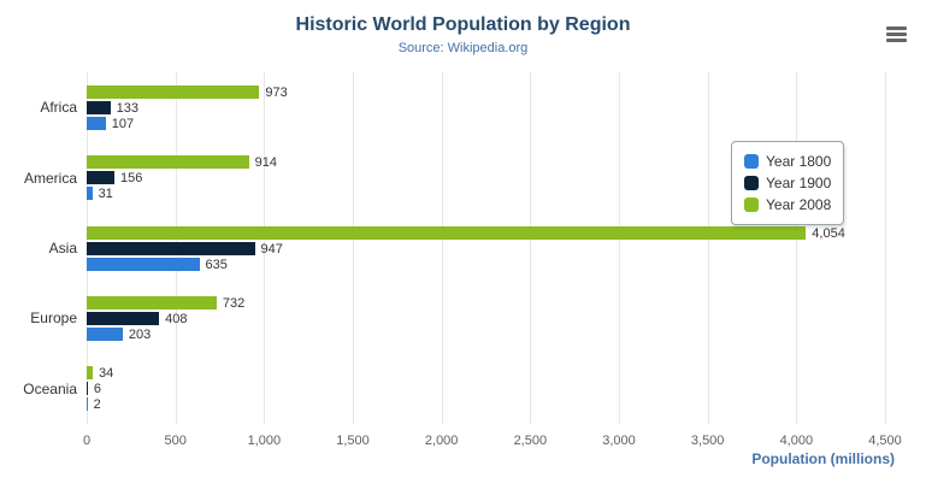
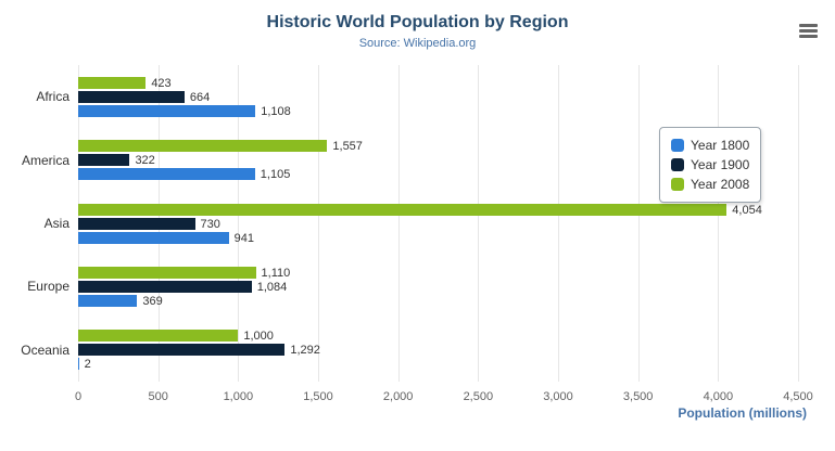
Year 1800/Africa: 107 -> 1,108
Year 1900/Africa: 133 -> 664
Year 2008/Africa: 973 -> 423
Year 1800/America: 31 -> 1,105
Year 1900/America: 156 -> 322
Year 2008/America: 914 -> 1,557
Year 1800/Asia: 635 -> 941
Year 1900/Asia: 947 -> 730
Year 1800/Europe: 203 -> 369
Year 1900/Europe: 408 -> 1,084
Year 2008/Europe: 732 -> 1,110
Year 1900/Oceania: 6 -> 1,292
Year 2008/Oceania: 34 -> 1,000
